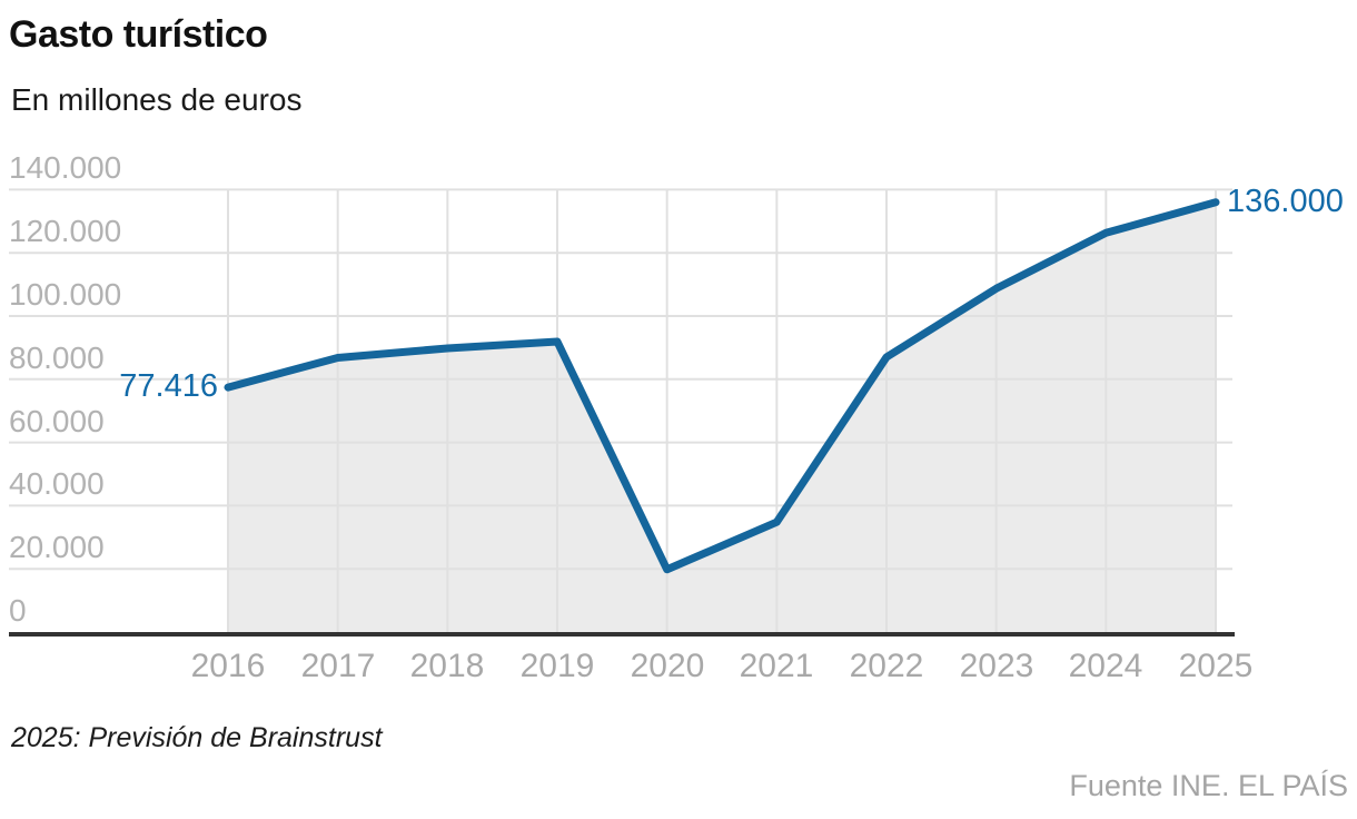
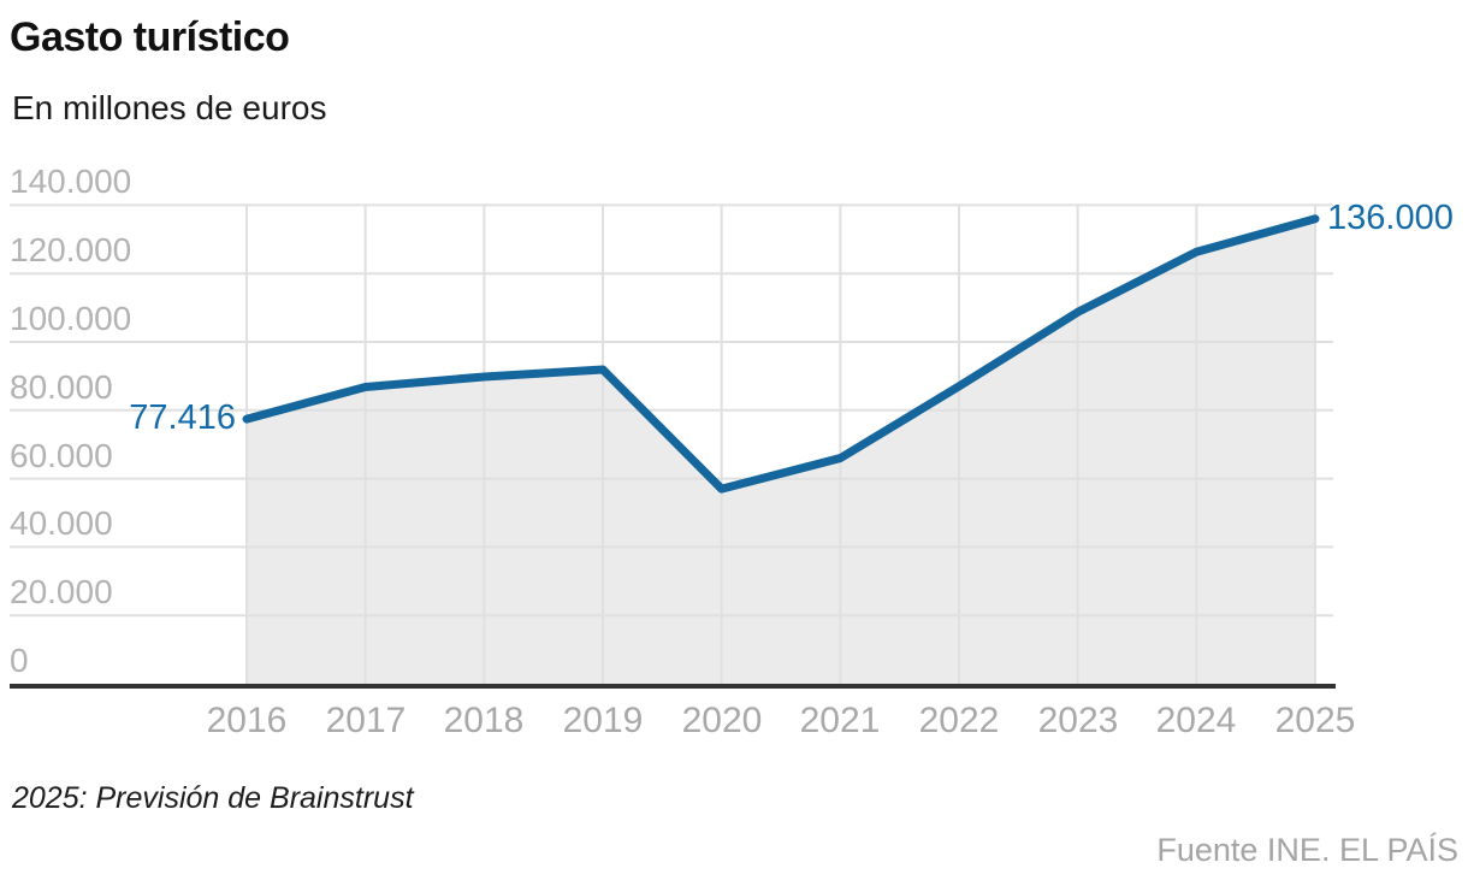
2020: 20000 -> 57000
2021: 35000 -> 66000
